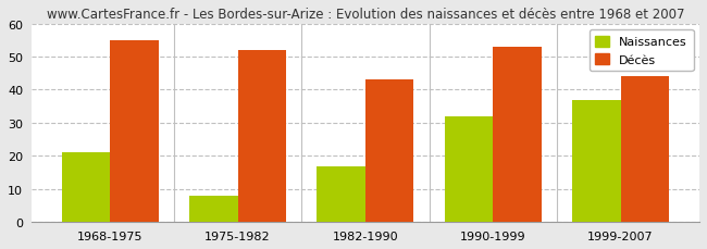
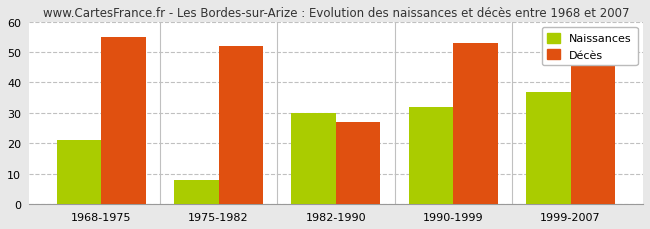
Naissances/1982-1990: 17 -> 30
Décès/1982-1990: 43 -> 27
Décès/1999-2007: 44 -> 46
